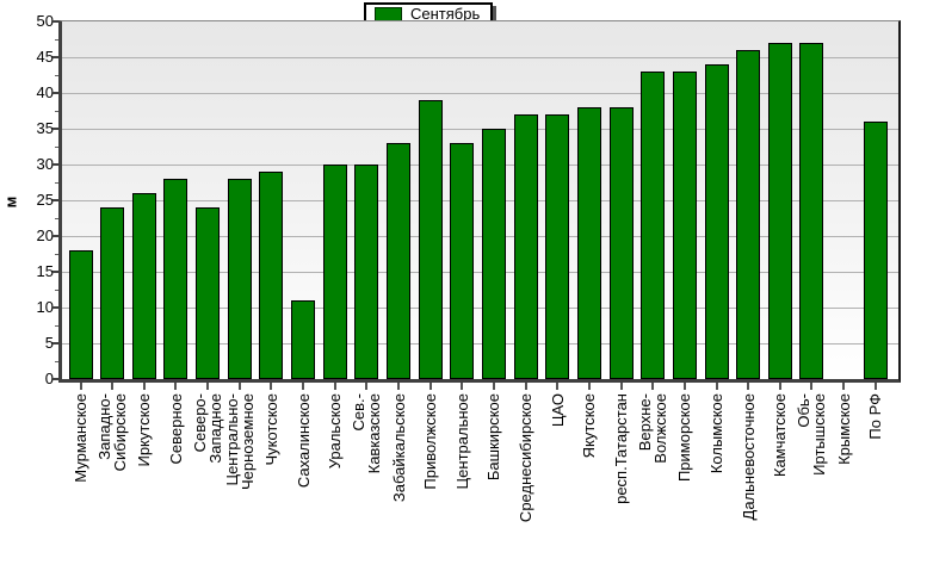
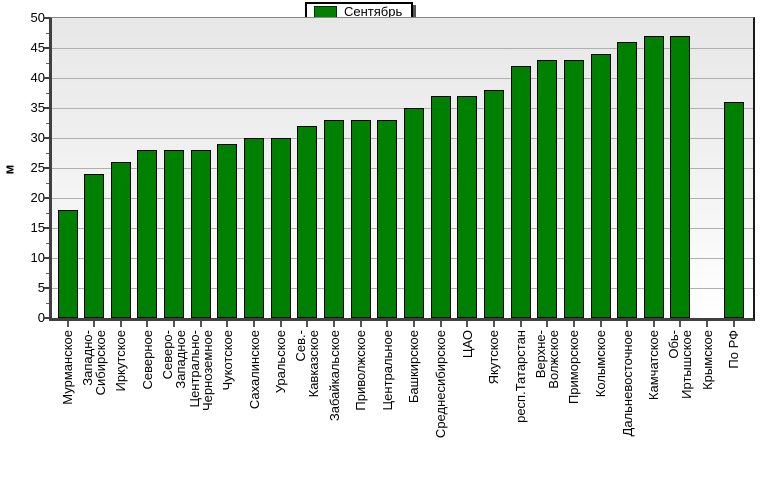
Северо-Западное: 24 -> 28
Сахалинское: 11 -> 30
Сев.-Кавказское: 30 -> 32
Приволжское: 39 -> 33
респ.Татарстан: 38 -> 42
